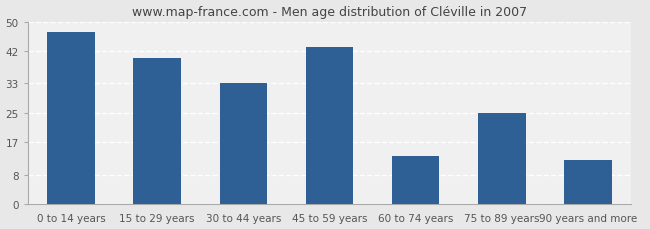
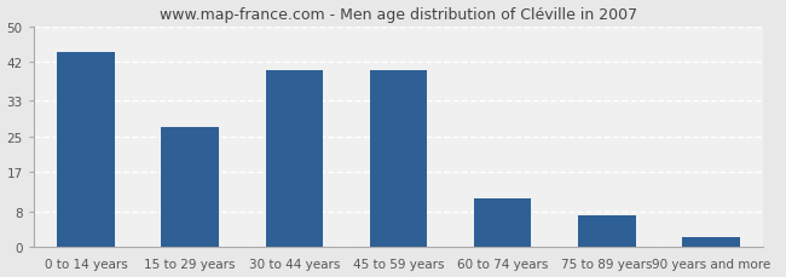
0 to 14 years: 47 -> 44
15 to 29 years: 40 -> 27
30 to 44 years: 33 -> 40
45 to 59 years: 43 -> 40
60 to 74 years: 13 -> 11
75 to 89 years: 25 -> 7
90 years and more: 12 -> 2
